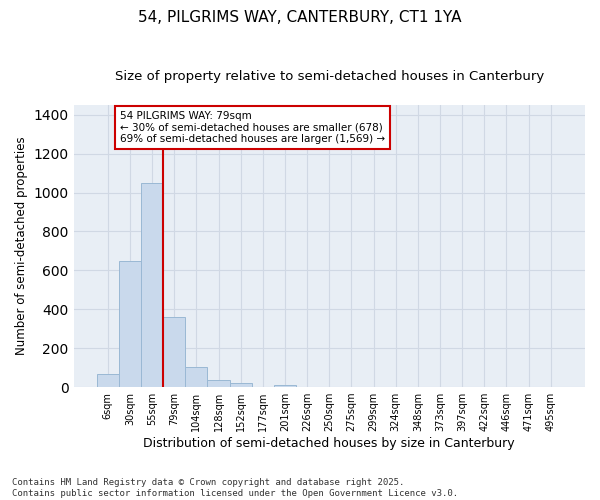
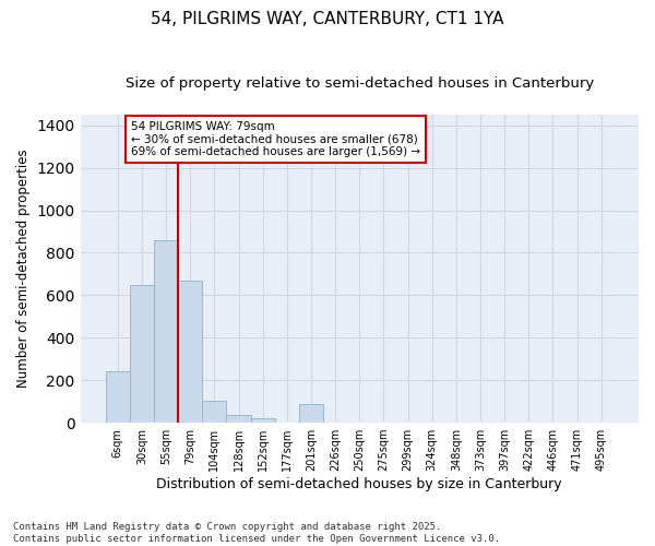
6sqm: 60 -> 240
55sqm: 1050 -> 860
79sqm: 360 -> 670
201sqm: 10 -> 90
